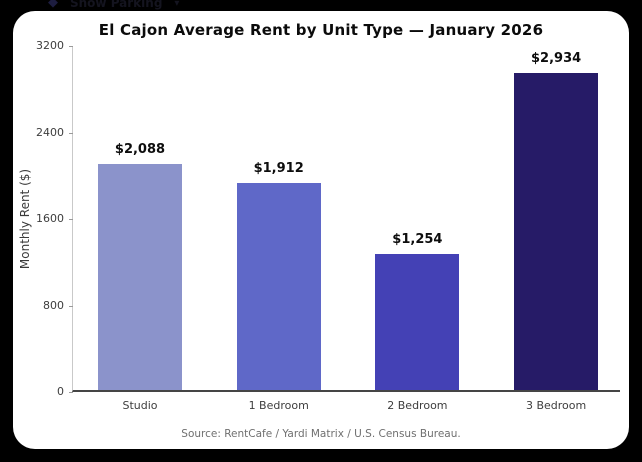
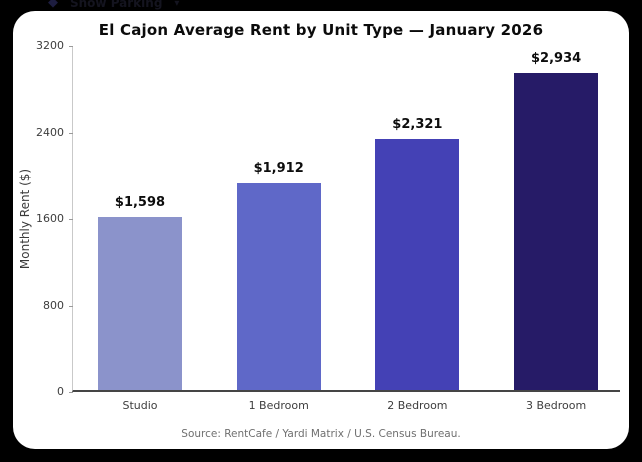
Studio: $2,088 -> $1,598
2 Bedroom: $1,254 -> $2,321
